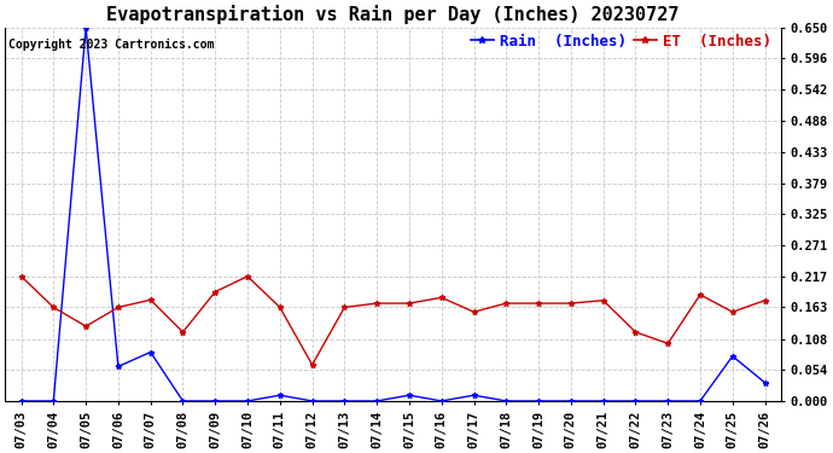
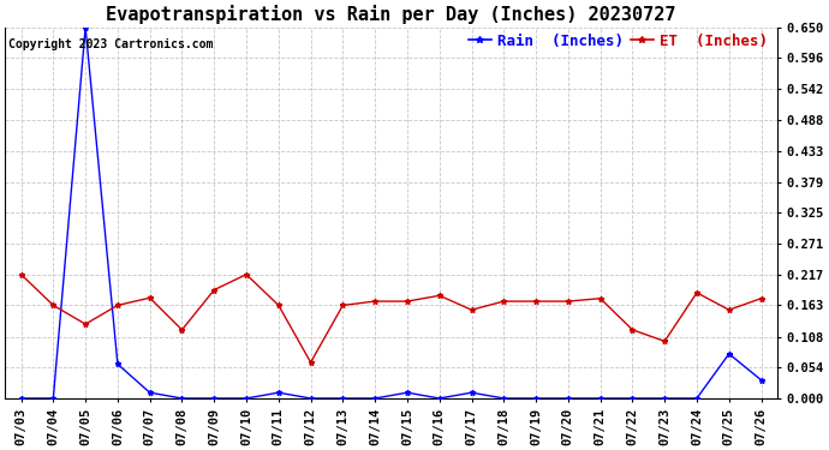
Rain (Inches)/07/07: 0.085 -> 0.010
